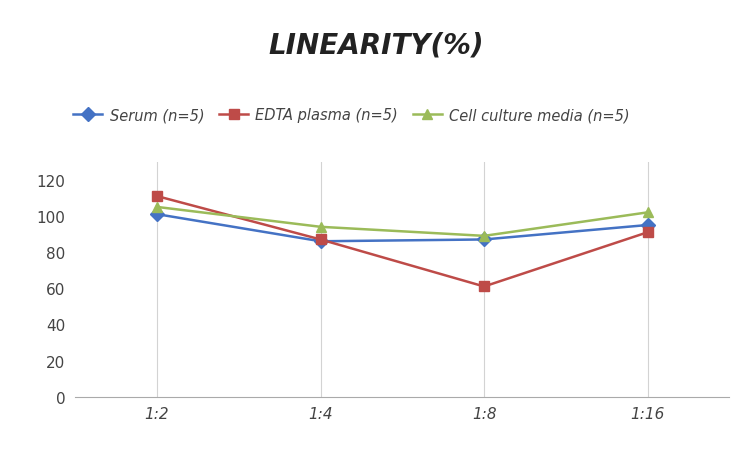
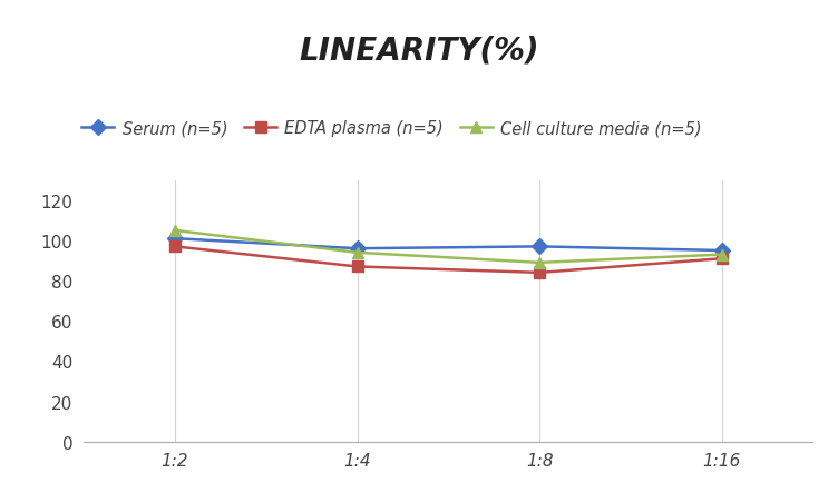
EDTA plasma (n=5)/1:2: 111 -> 97
Serum (n=5)/1:4: 86 -> 96
Serum (n=5)/1:8: 87 -> 97
EDTA plasma (n=5)/1:8: 61 -> 84
Cell culture media (n=5)/1:16: 102 -> 93
